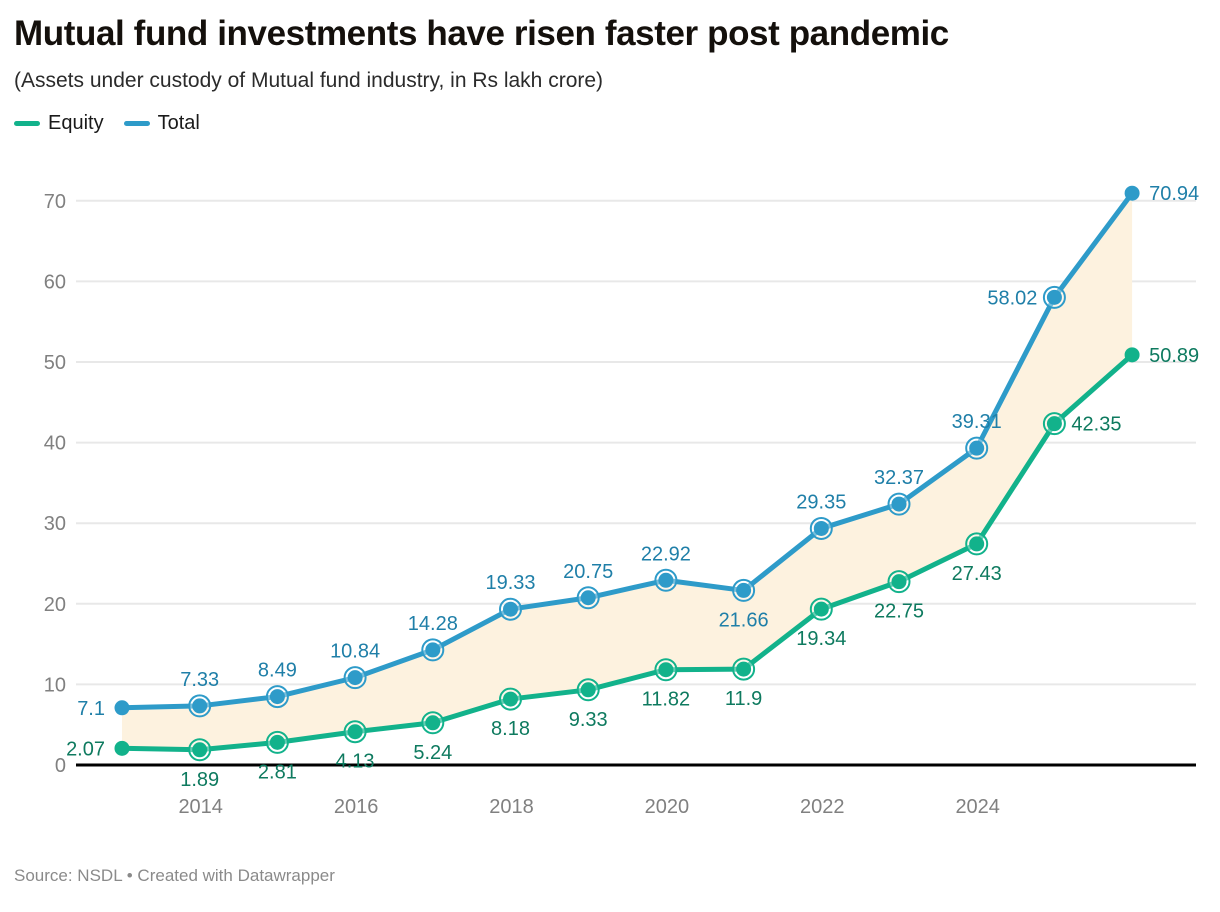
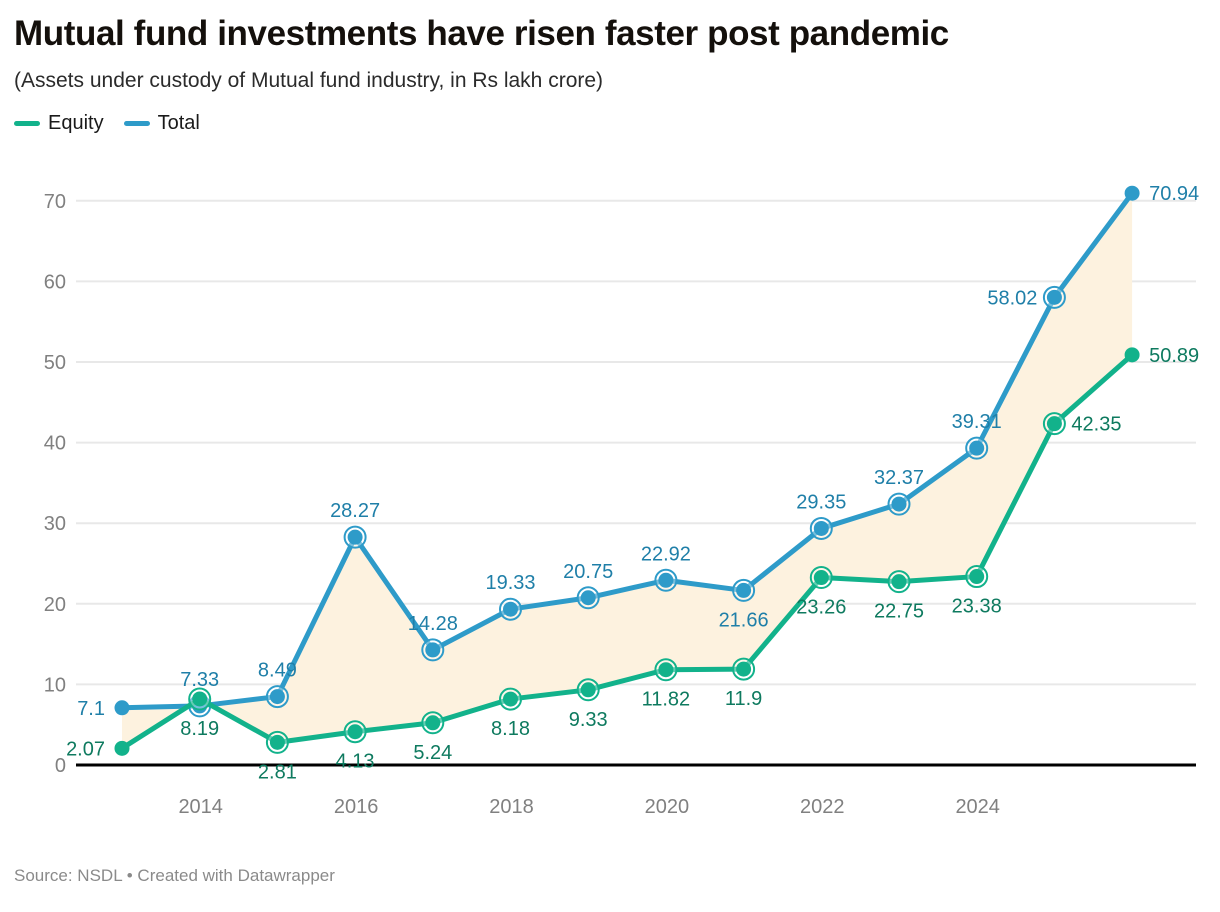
Equity/2014: 1.89 -> 8.19
Total/2016: 10.84 -> 28.27
Equity/2022: 19.34 -> 23.26
Equity/2024: 27.43 -> 23.38
